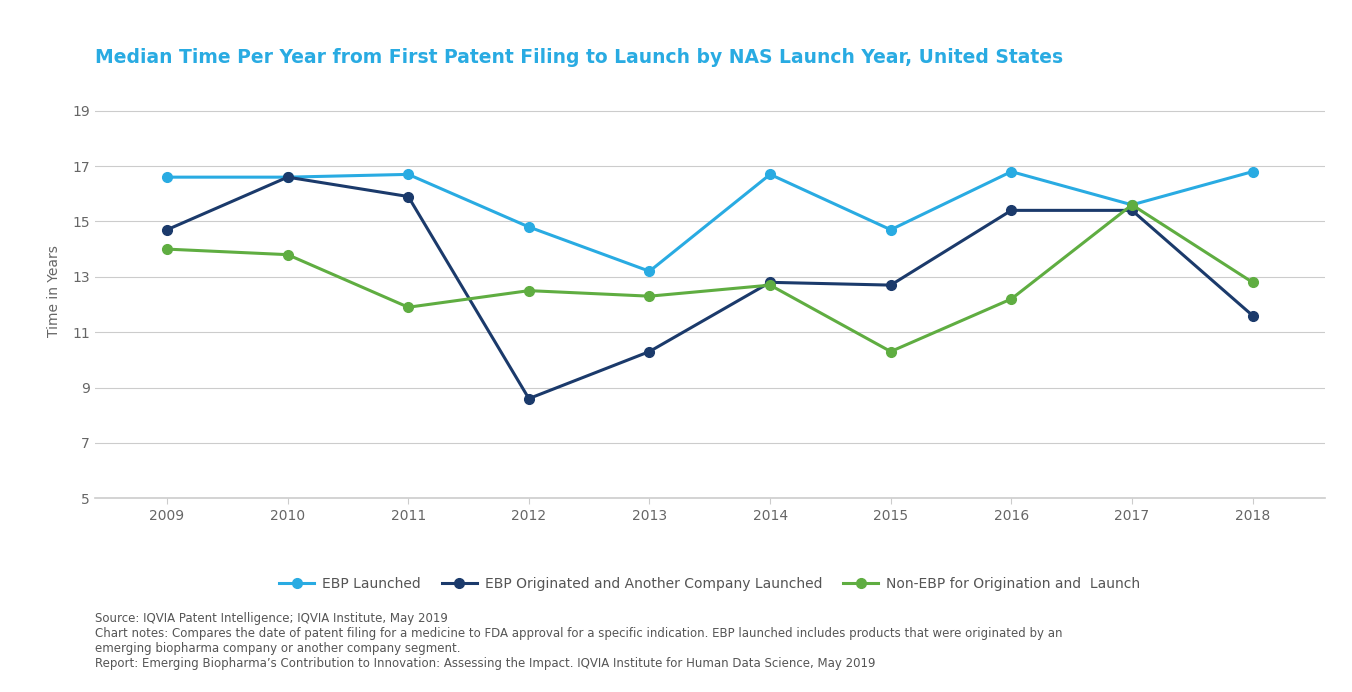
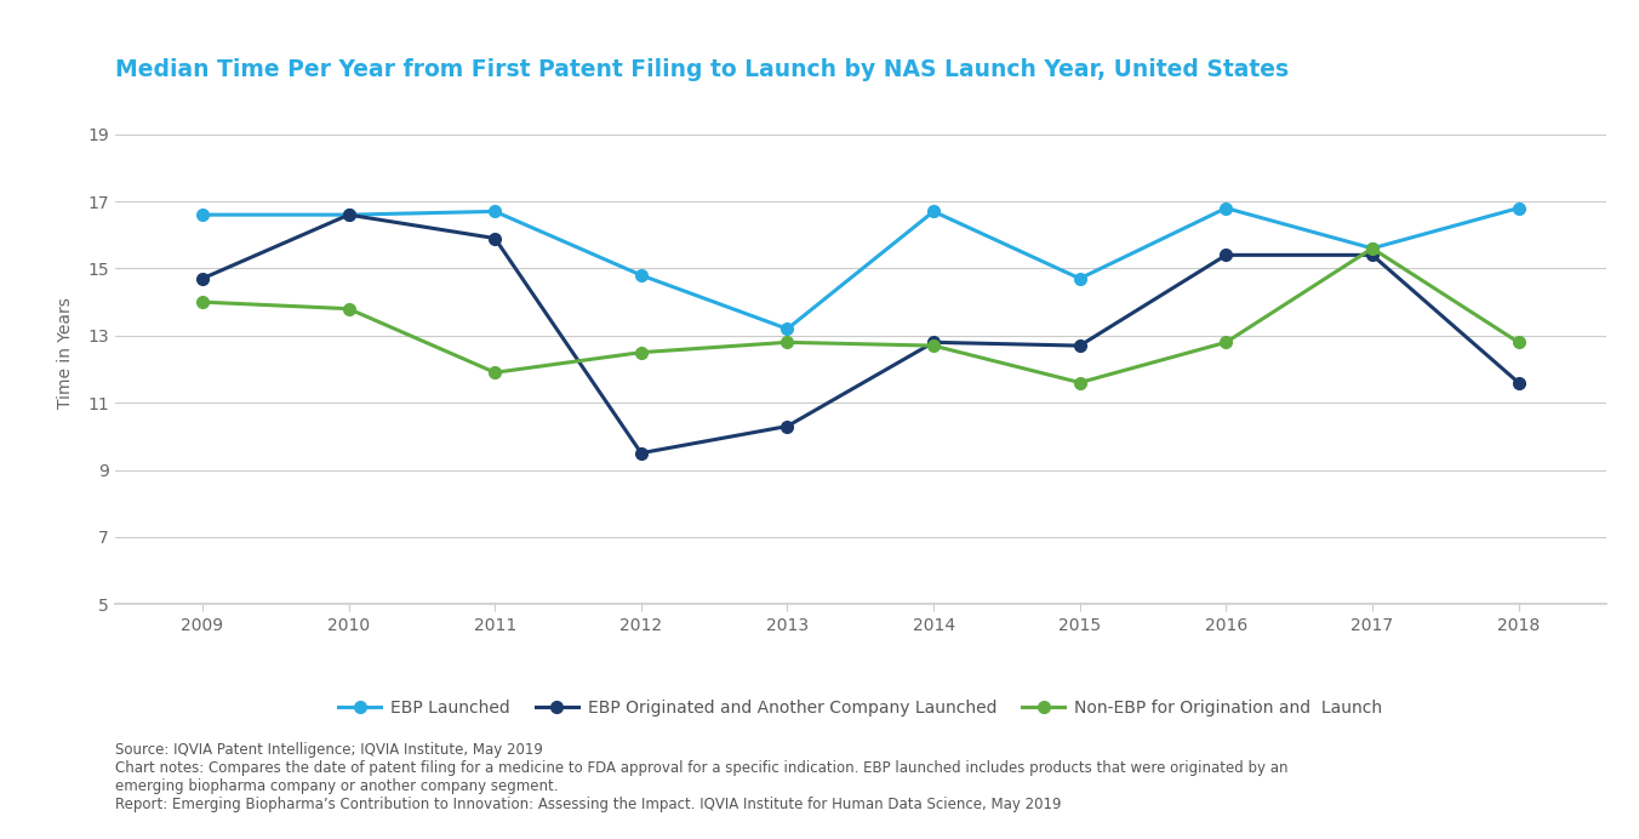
EBP Originated and Another Company Launched/2012: 8.6 -> 9.5
Non-EBP for Origination and Launch/2013: 12.3 -> 12.8
Non-EBP for Origination and Launch/2015: 10.3 -> 11.6
Non-EBP for Origination and Launch/2016: 12.2 -> 12.8
